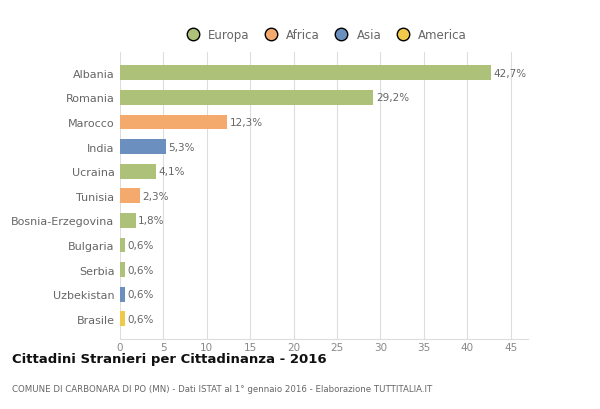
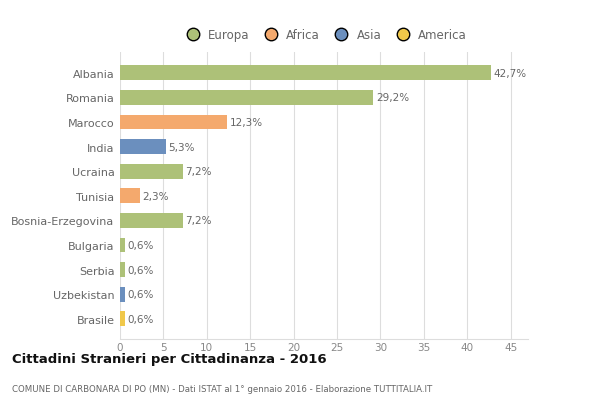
Ucraina: 4,1% -> 7,2%
Bosnia-Erzegovina: 1,8% -> 7,2%
